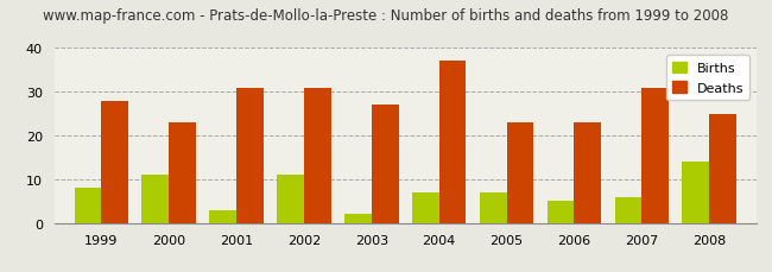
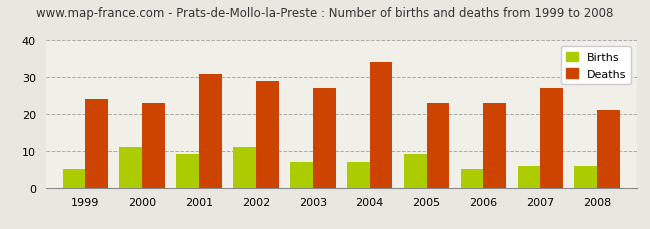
Births/1999: 8 -> 5
Deaths/1999: 28 -> 24
Births/2001: 3 -> 9
Deaths/2002: 31 -> 29
Births/2003: 2 -> 7
Deaths/2004: 37 -> 34
Births/2005: 7 -> 9
Deaths/2007: 31 -> 27
Births/2008: 14 -> 6
Deaths/2008: 25 -> 21
